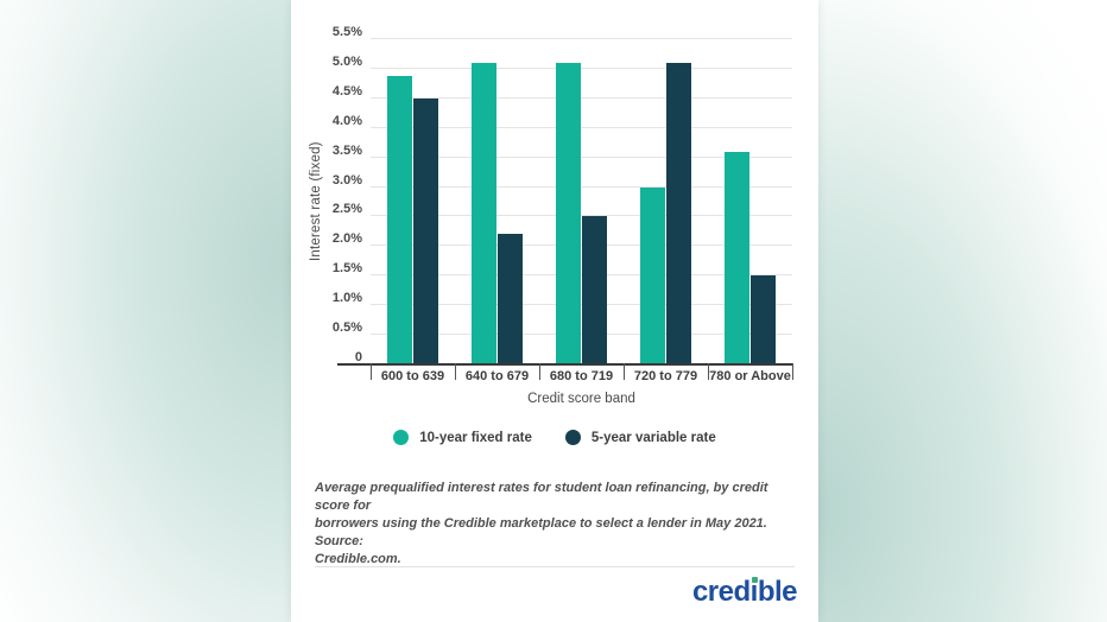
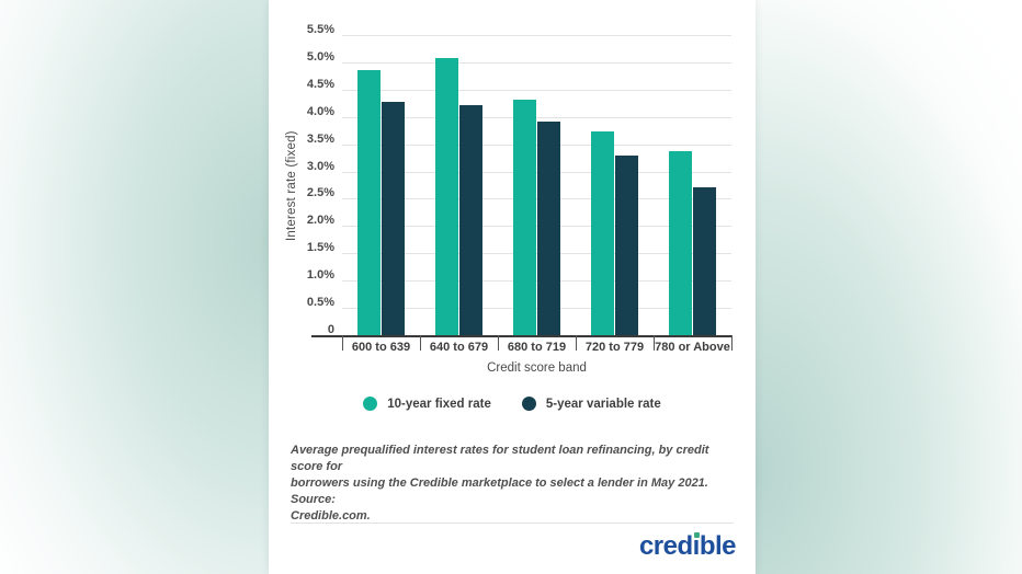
5-year variable rate/600 to 639: 4.5% -> 4.3%
5-year variable rate/640 to 679: 2.2% -> 4.2%
10-year fixed rate/680 to 719: 5.1% -> 4.3%
5-year variable rate/680 to 719: 2.5% -> 3.9%
10-year fixed rate/720 to 779: 3.0% -> 3.8%
5-year variable rate/720 to 779: 5.1% -> 3.3%
10-year fixed rate/780 or Above: 3.6% -> 3.4%
5-year variable rate/780 or Above: 1.5% -> 2.7%
